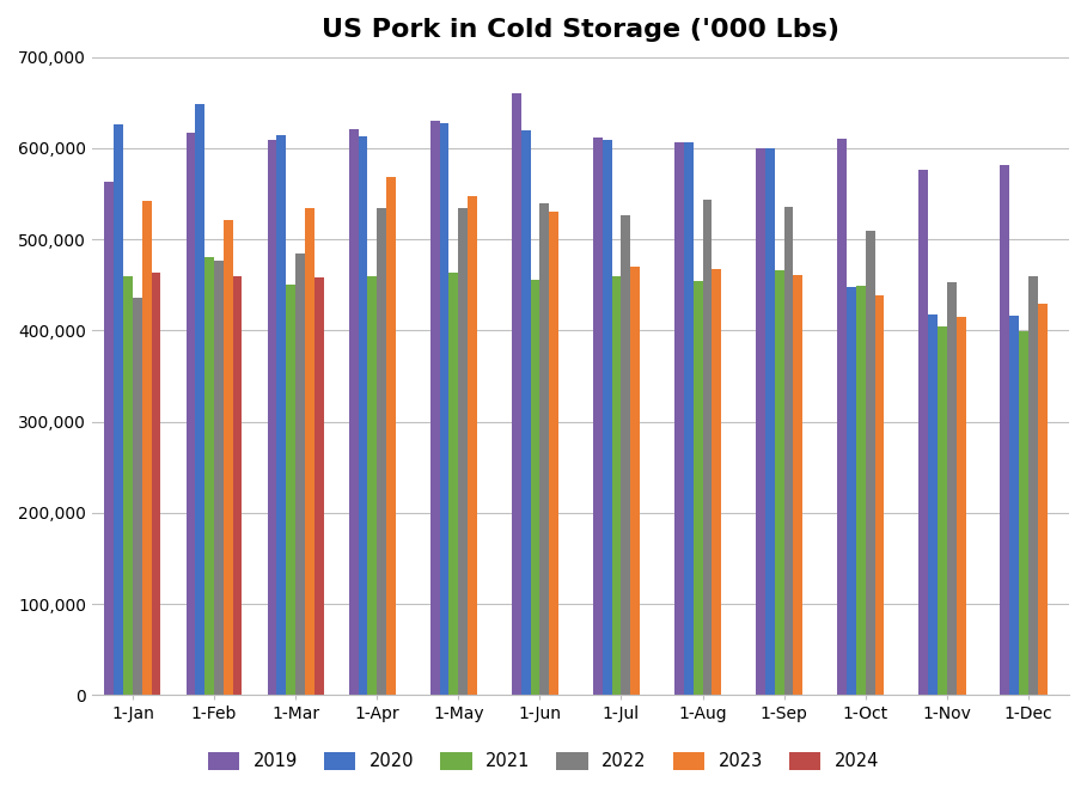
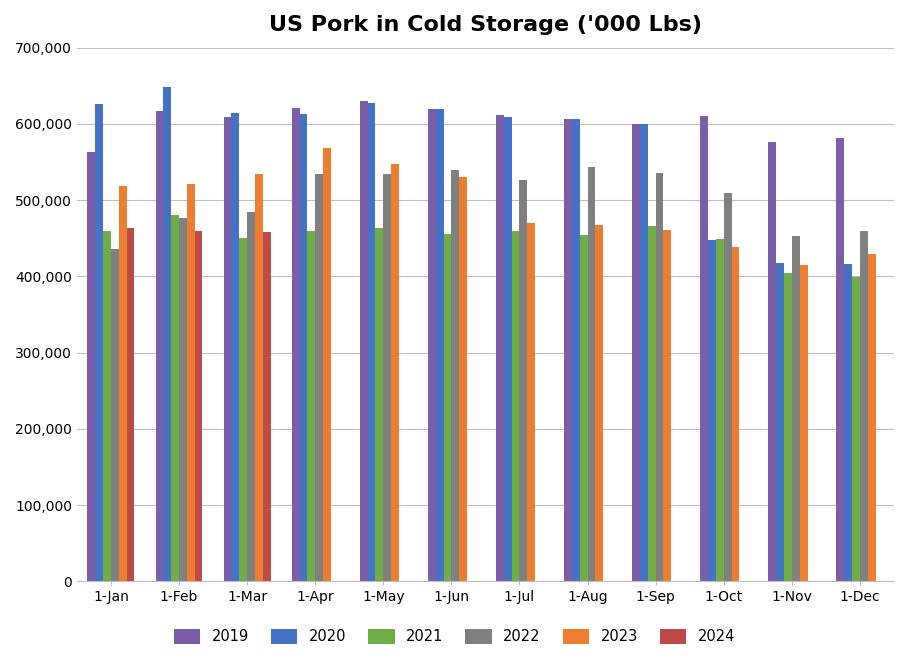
2023/1-Jan: 542,000 -> 519,000
2019/1-Jun: 660,000 -> 620,000
